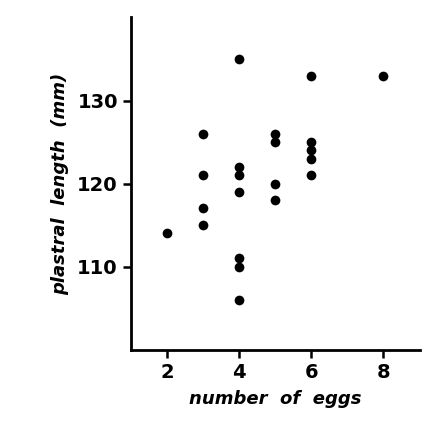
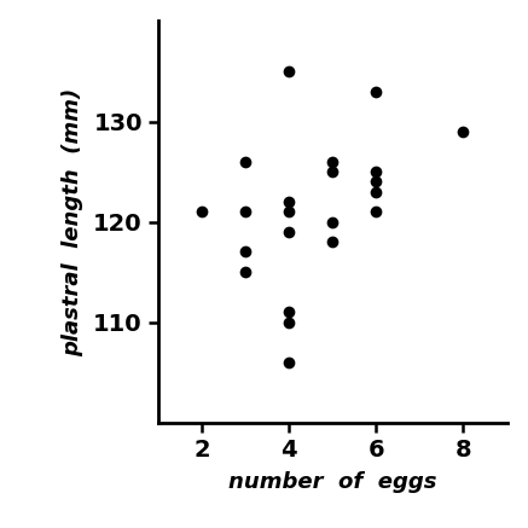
2: 114 -> 121
8: 133 -> 129
